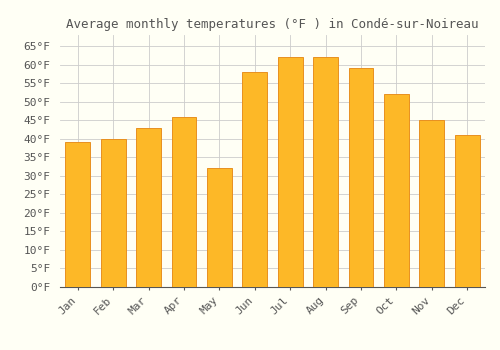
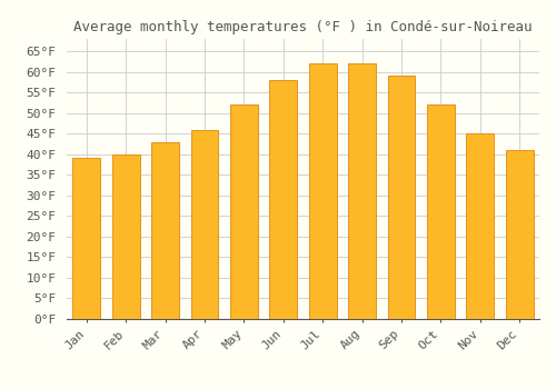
May: 32°F -> 52°F
